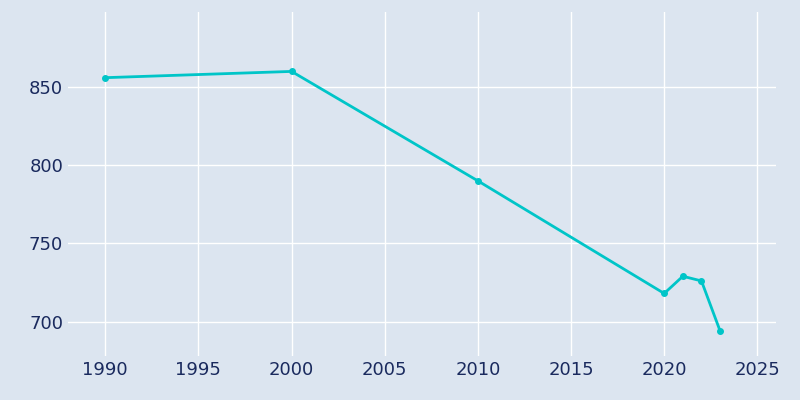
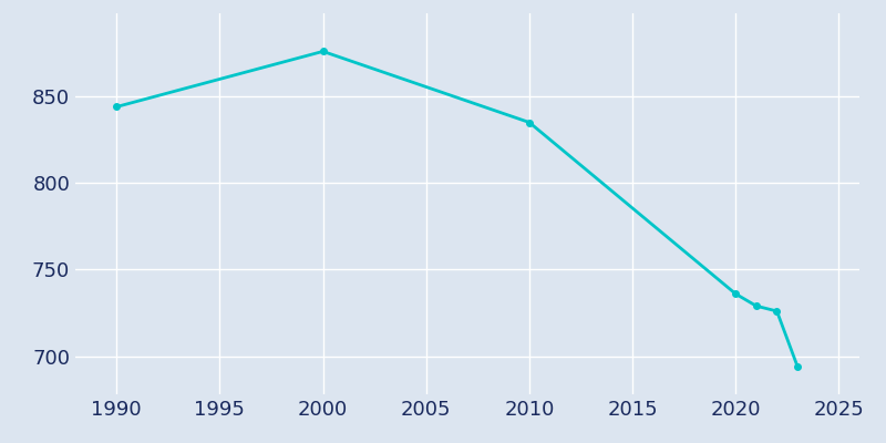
1990: 856 -> 844
2000: 860 -> 876
2010: 790 -> 835
2020: 718 -> 736
